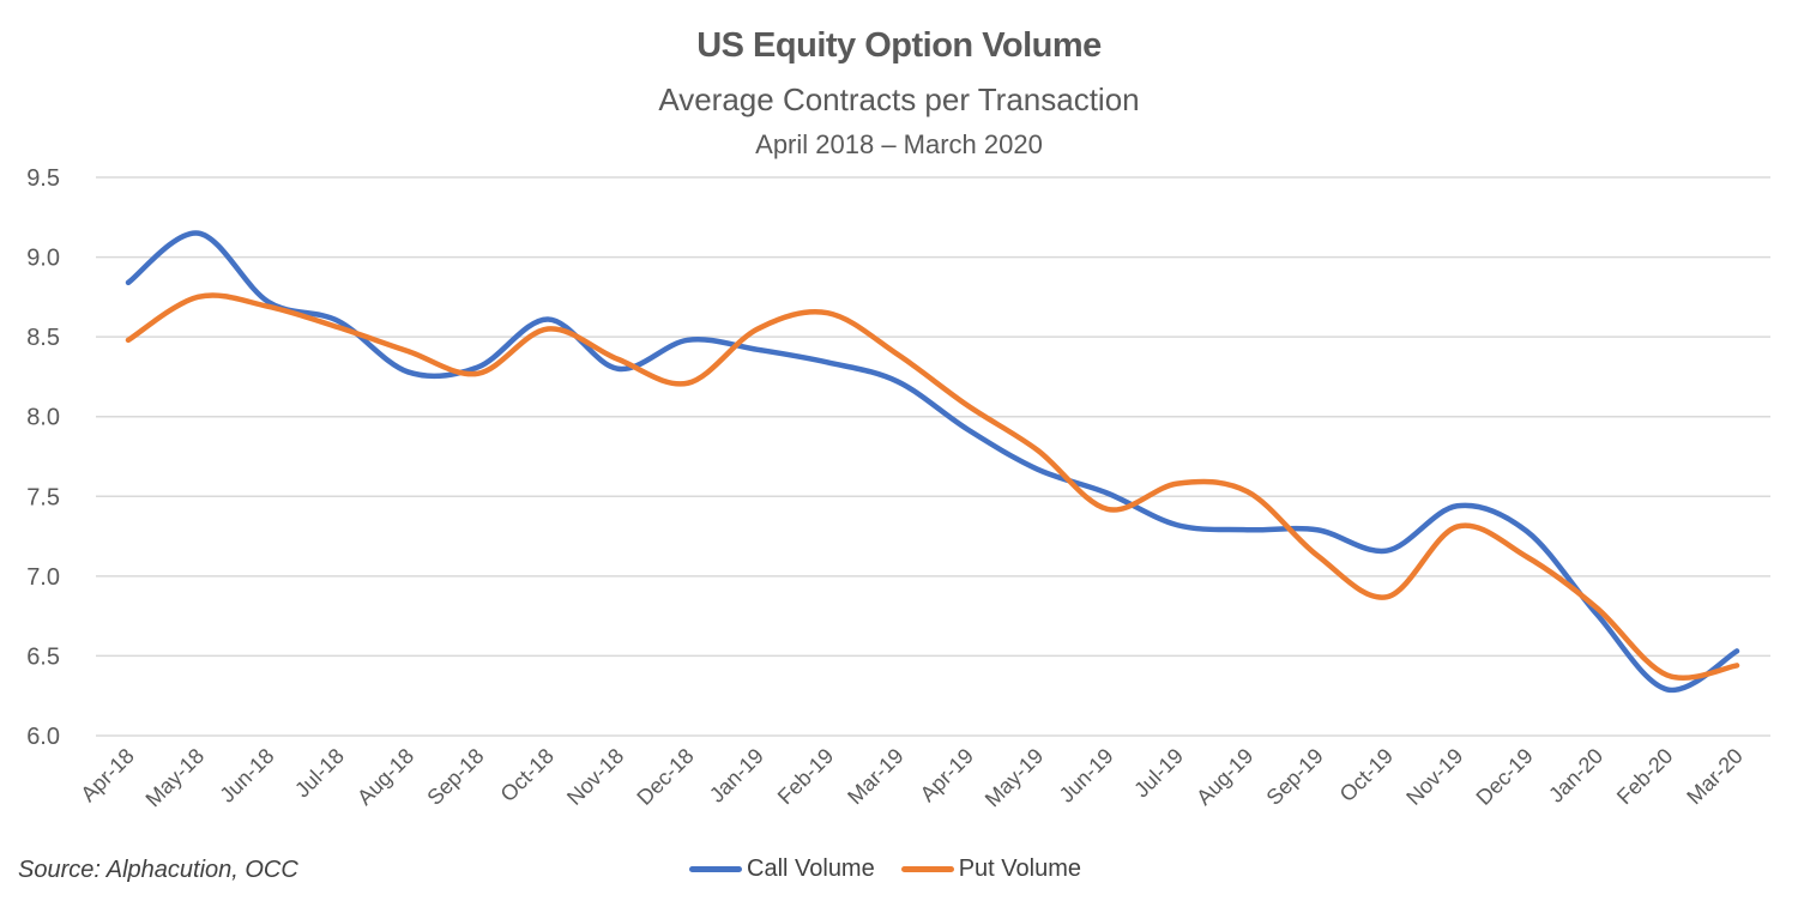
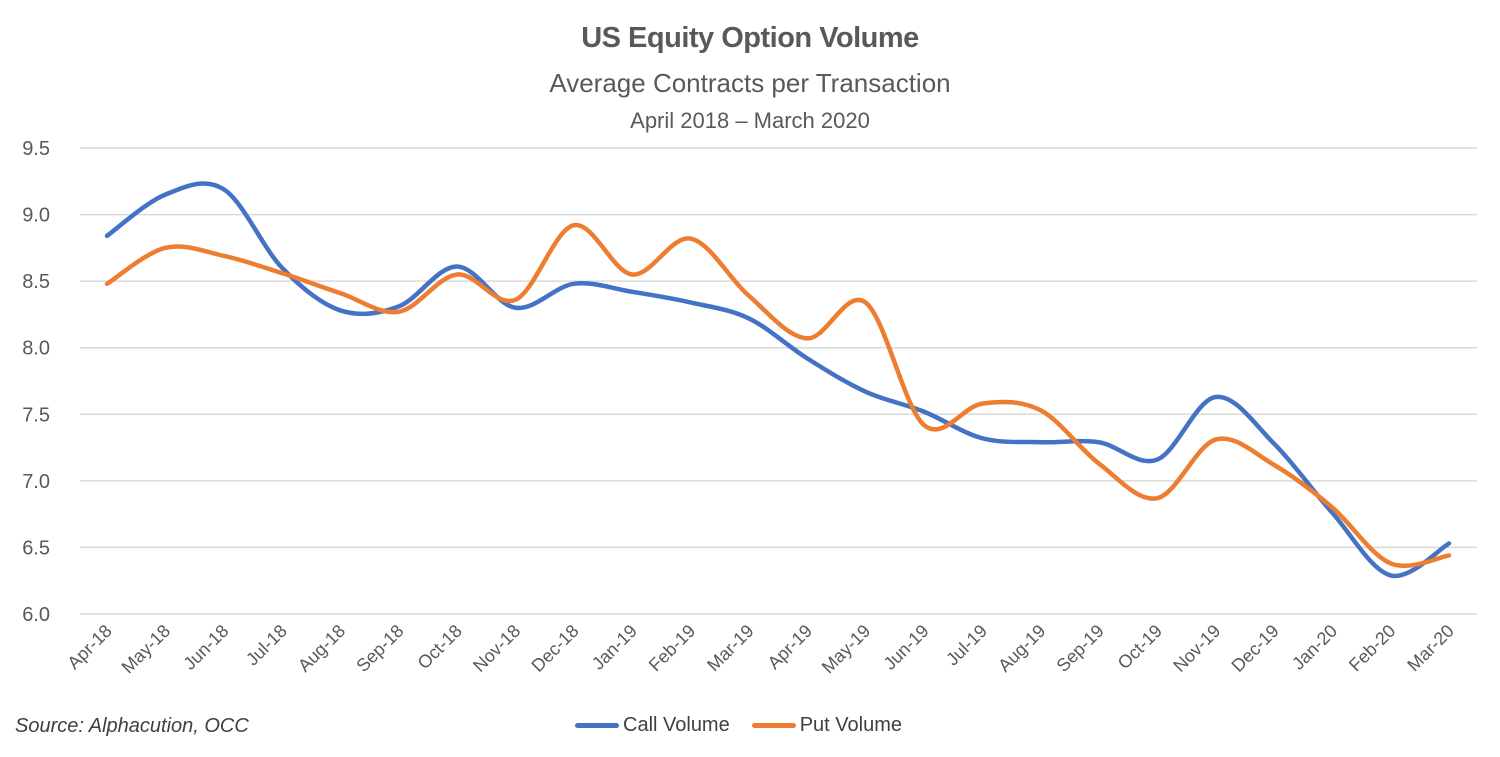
Call Volume/Jun-18: 8.72 -> 9.19
Put Volume/Dec-18: 8.21 -> 8.92
Put Volume/Feb-19: 8.65 -> 8.82
Put Volume/May-19: 7.79 -> 8.34
Call Volume/Nov-19: 7.44 -> 7.63
